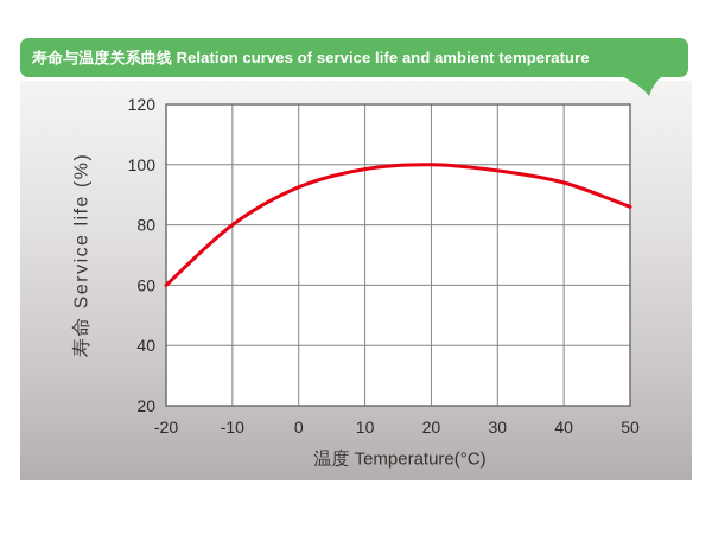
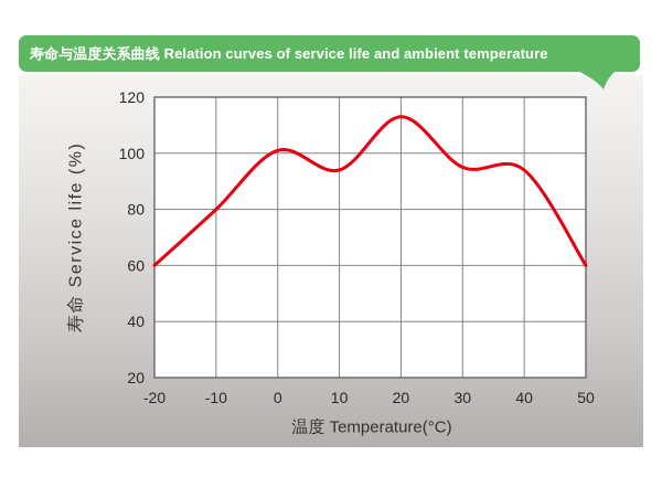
0: 92 -> 101
10: 98 -> 94
20: 100 -> 113
30: 98 -> 95
50: 86 -> 60
